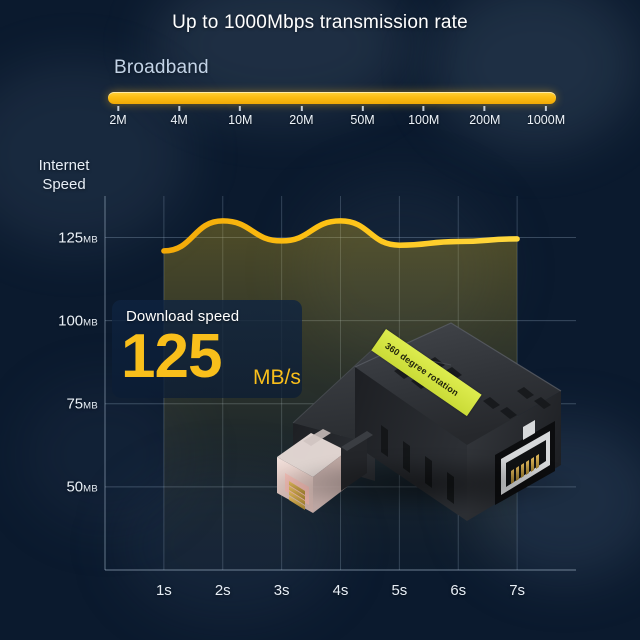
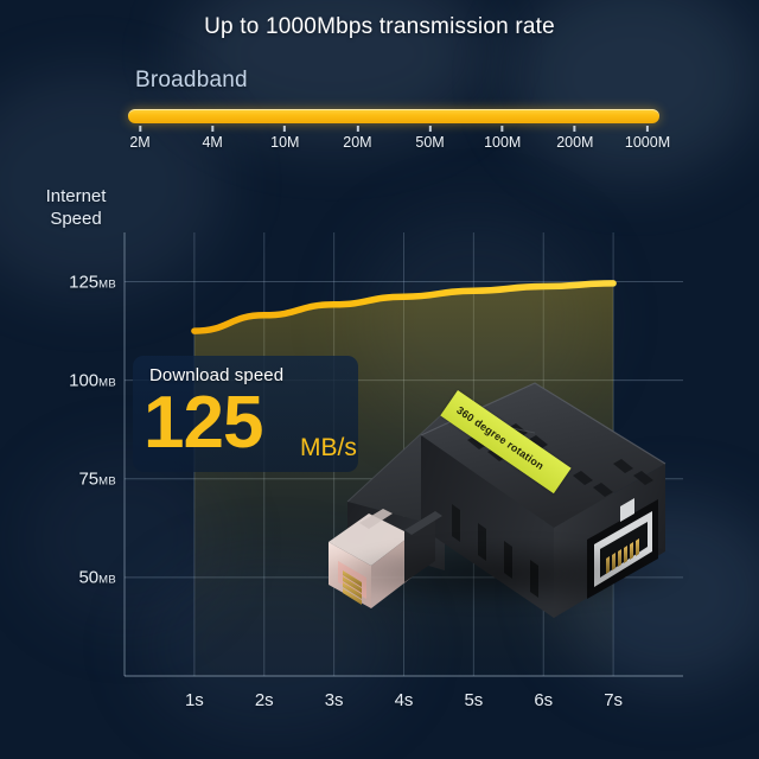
1s: 121 -> 112
2s: 130 -> 116
3s: 124 -> 119
4s: 130 -> 121
